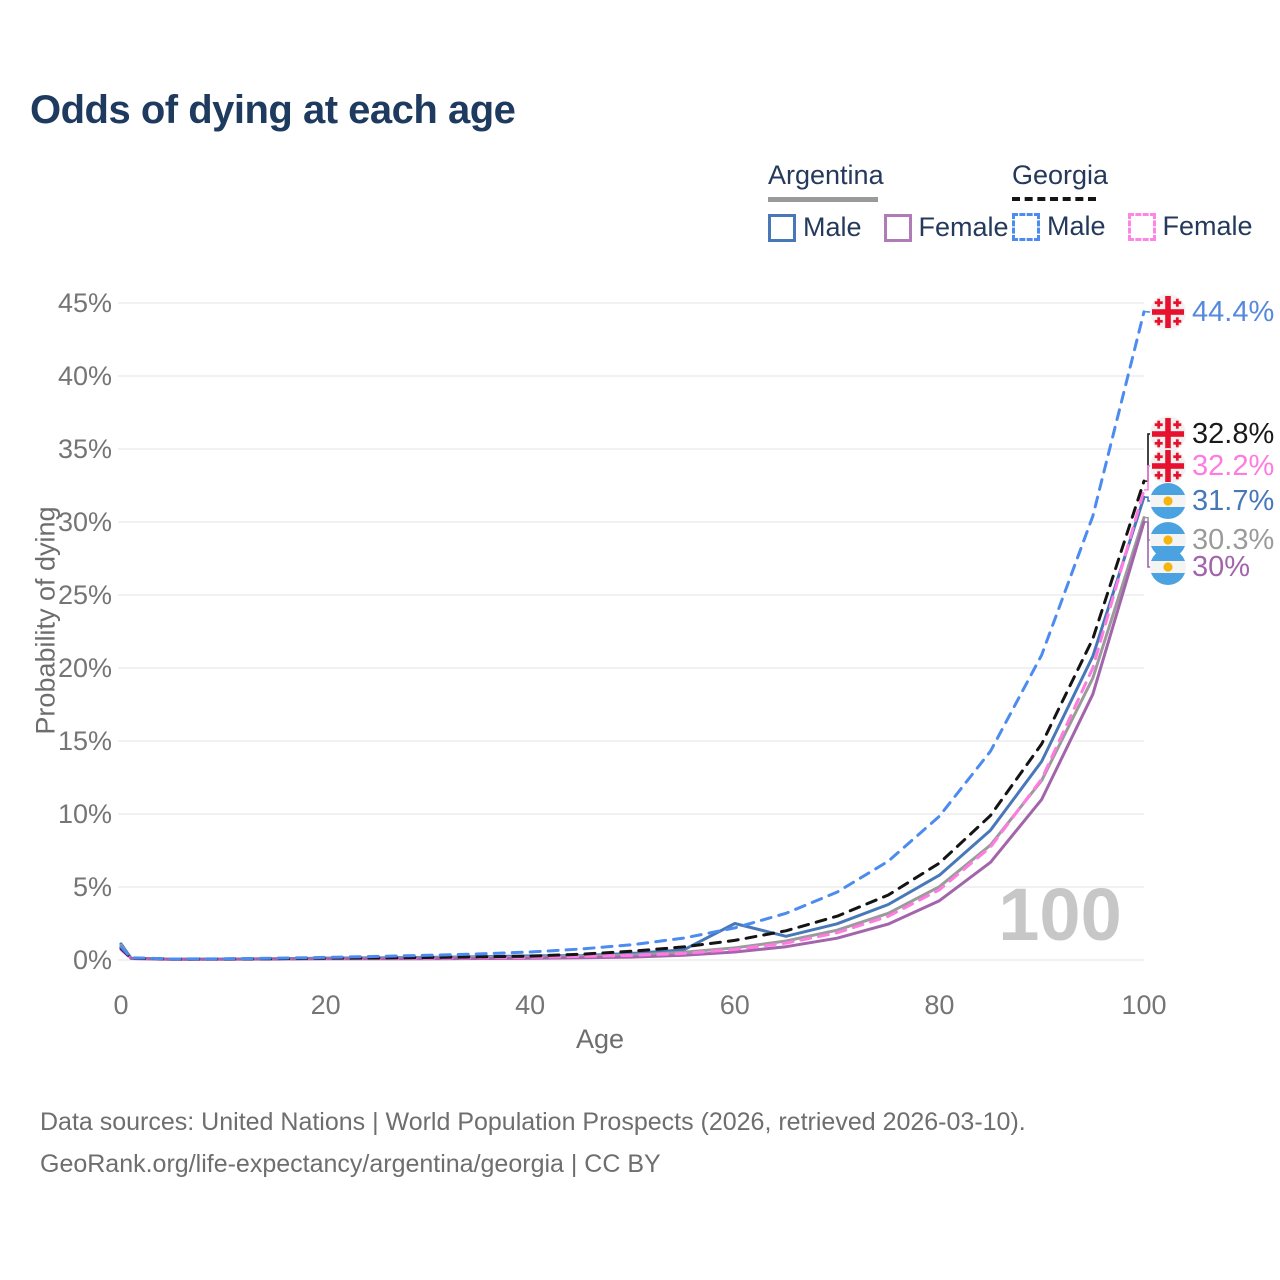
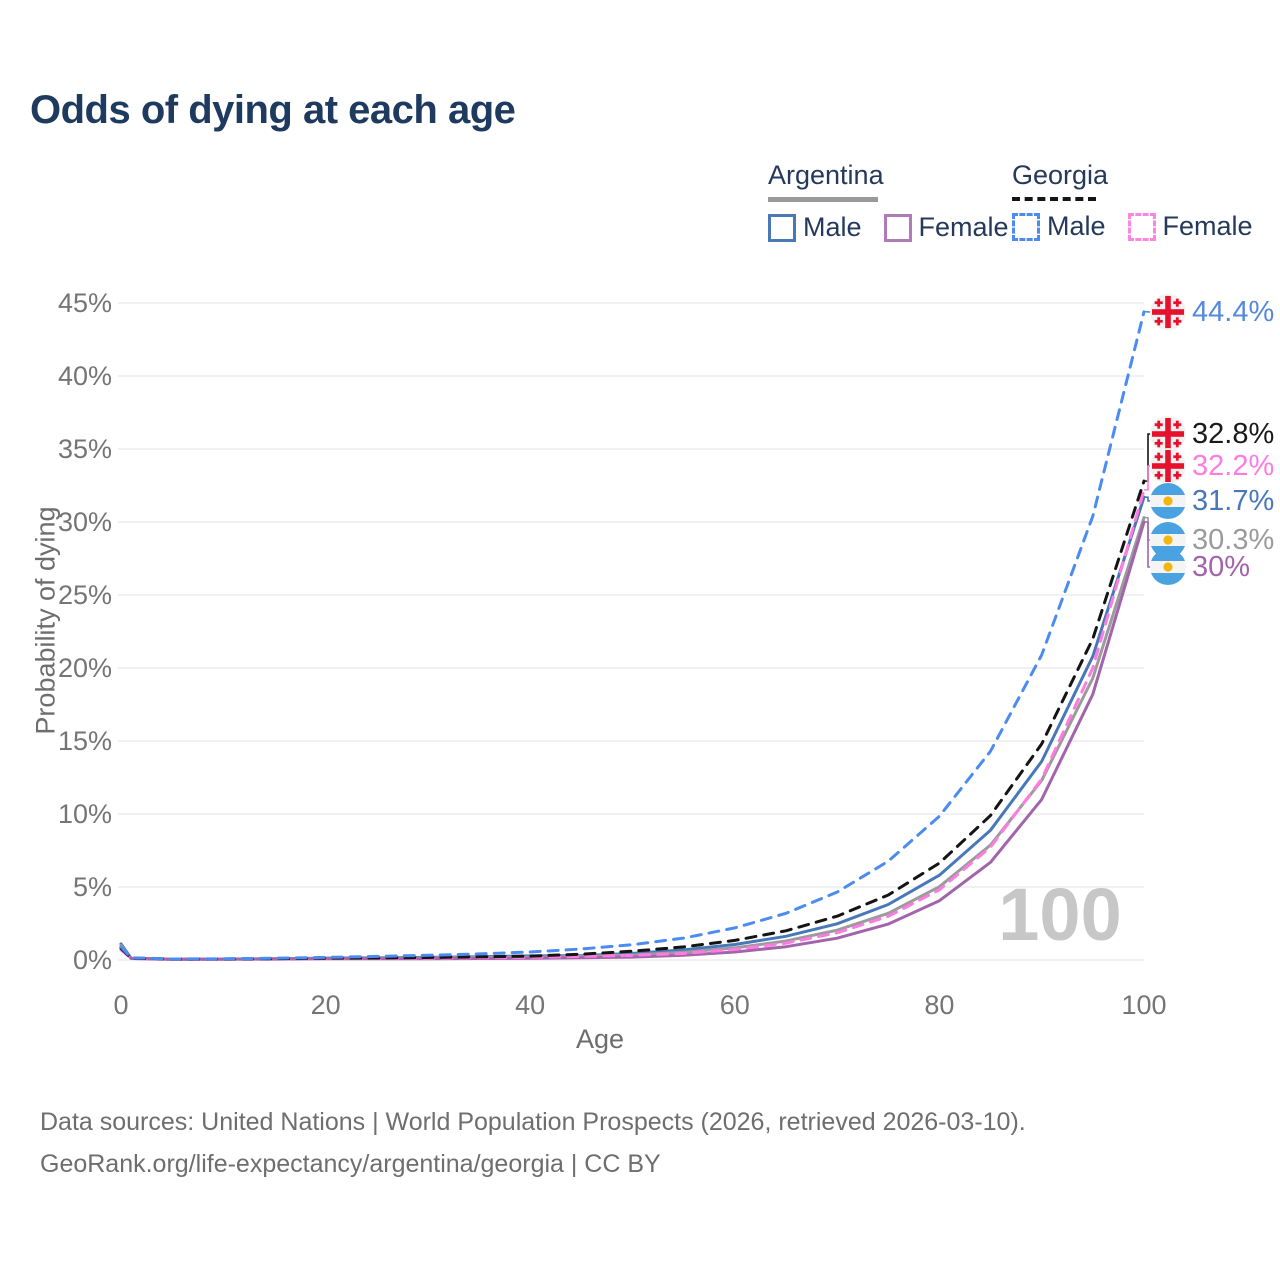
Argentina Male/60: 2.5% -> 1.1%
